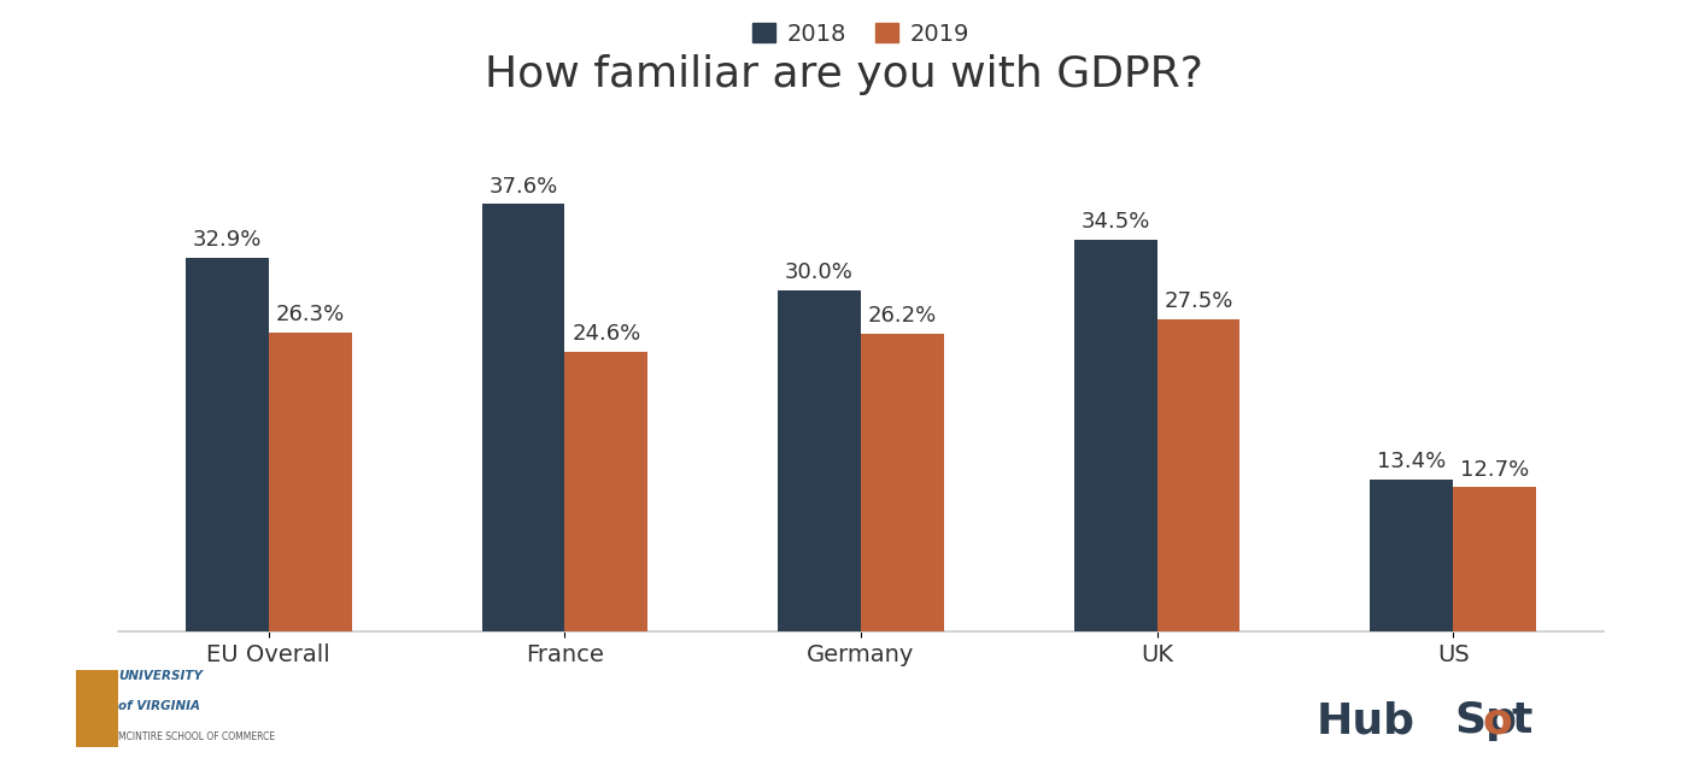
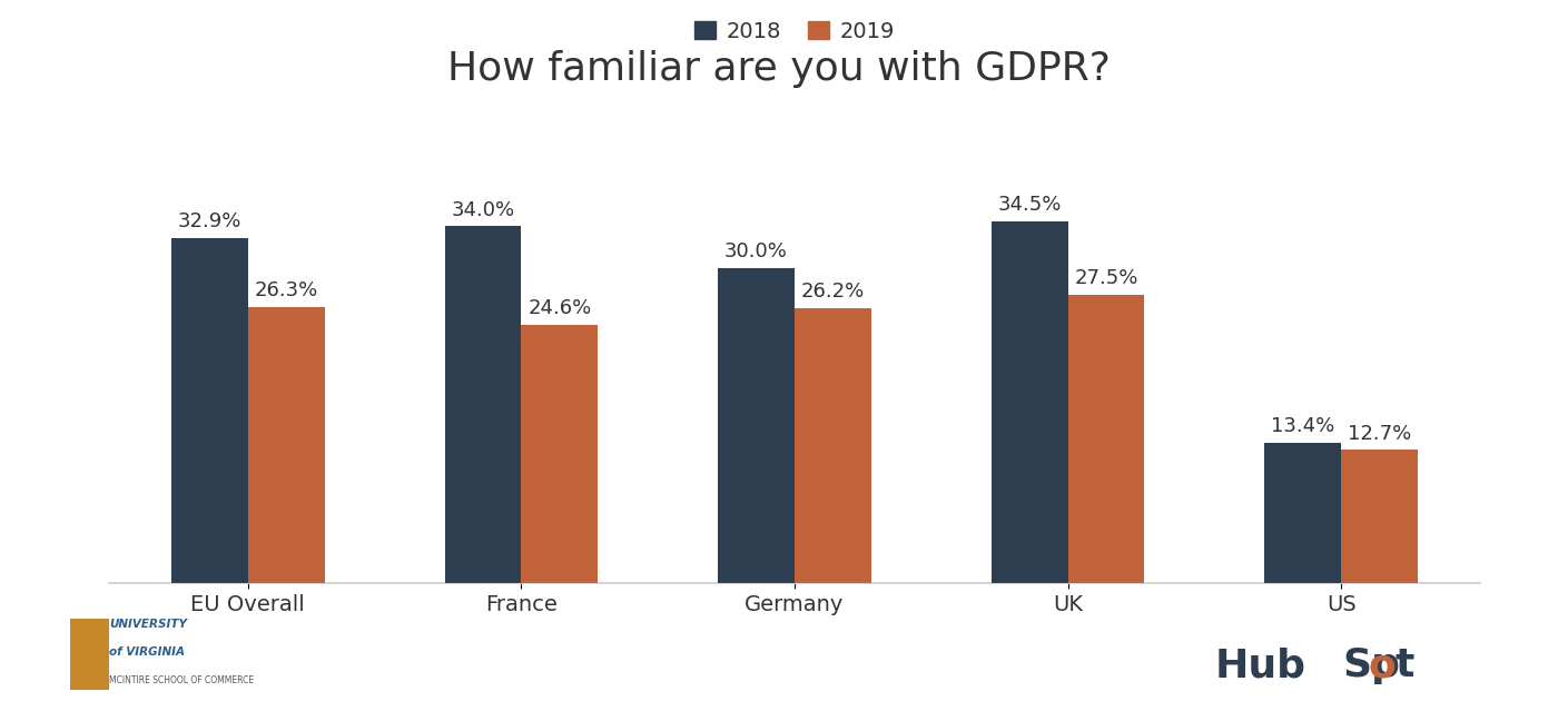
2018/France: 37.6% -> 34.0%
